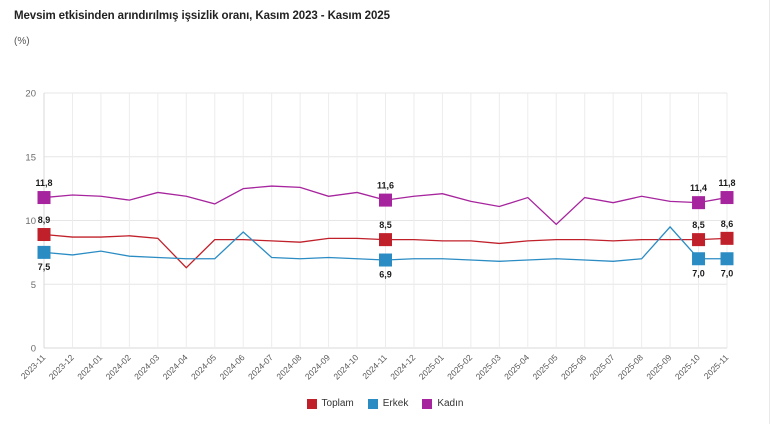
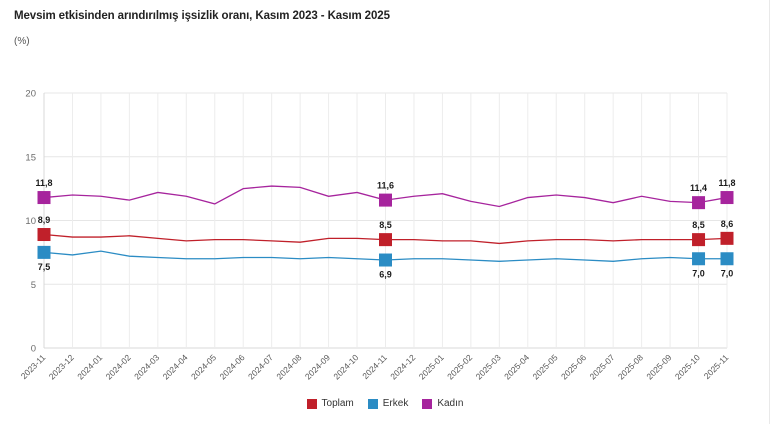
Toplam/2024-04: 6.3 -> 8.4
Erkek/2024-06: 9.1 -> 7.1
Kadın/2025-05: 9.7 -> 12.0
Erkek/2025-09: 9.5 -> 7.1
